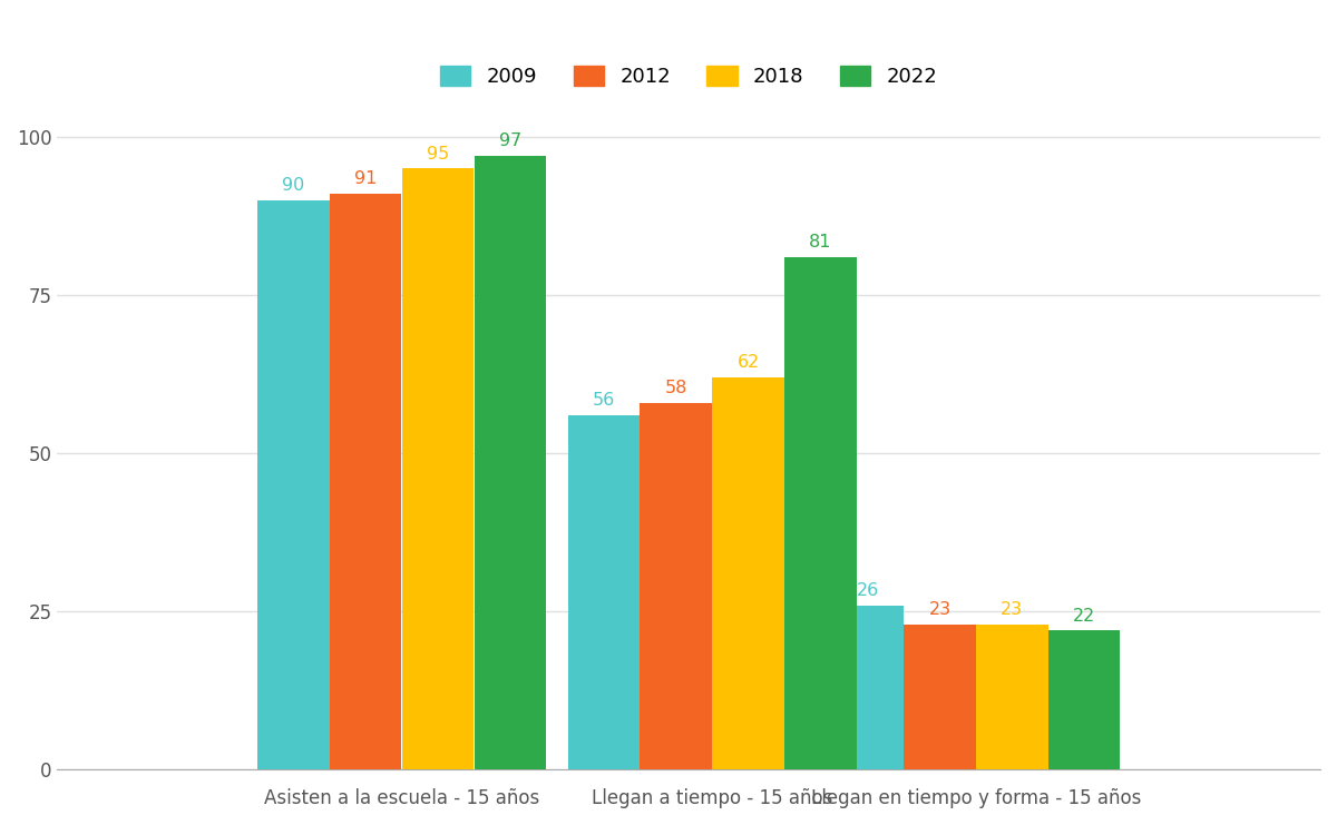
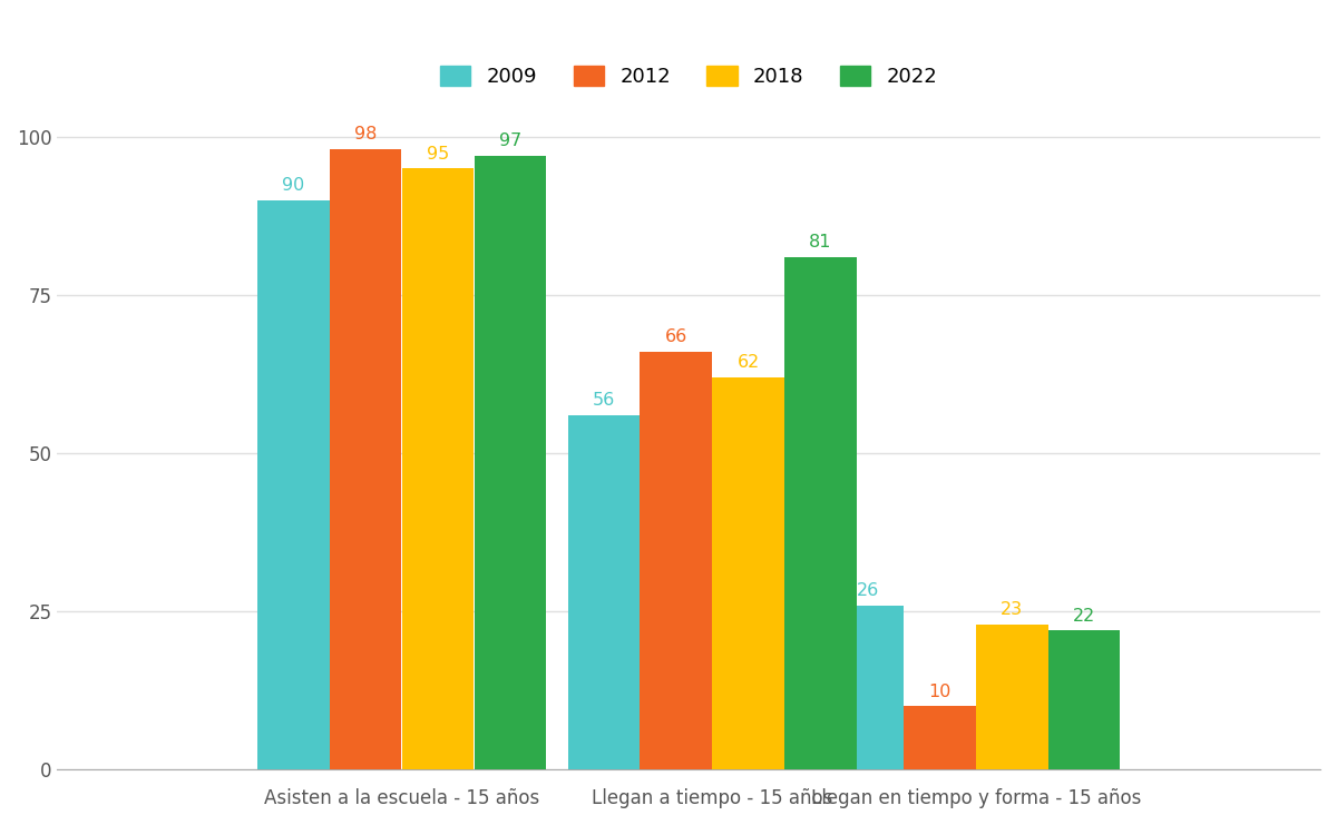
2012/Asisten a la escuela - 15 años: 91 -> 98
2012/Llegan a tiempo - 15 años: 58 -> 66
2012/Llegan en tiempo y forma - 15 años: 23 -> 10
